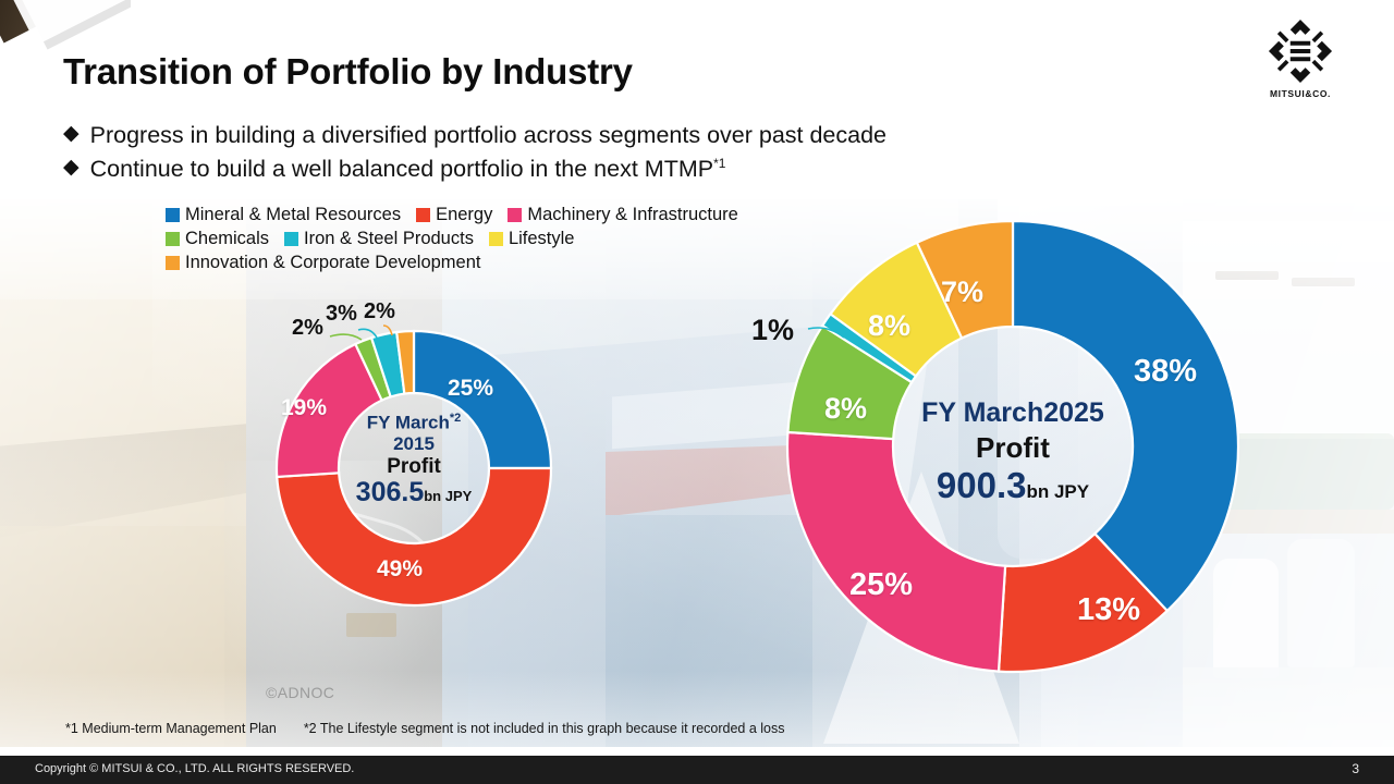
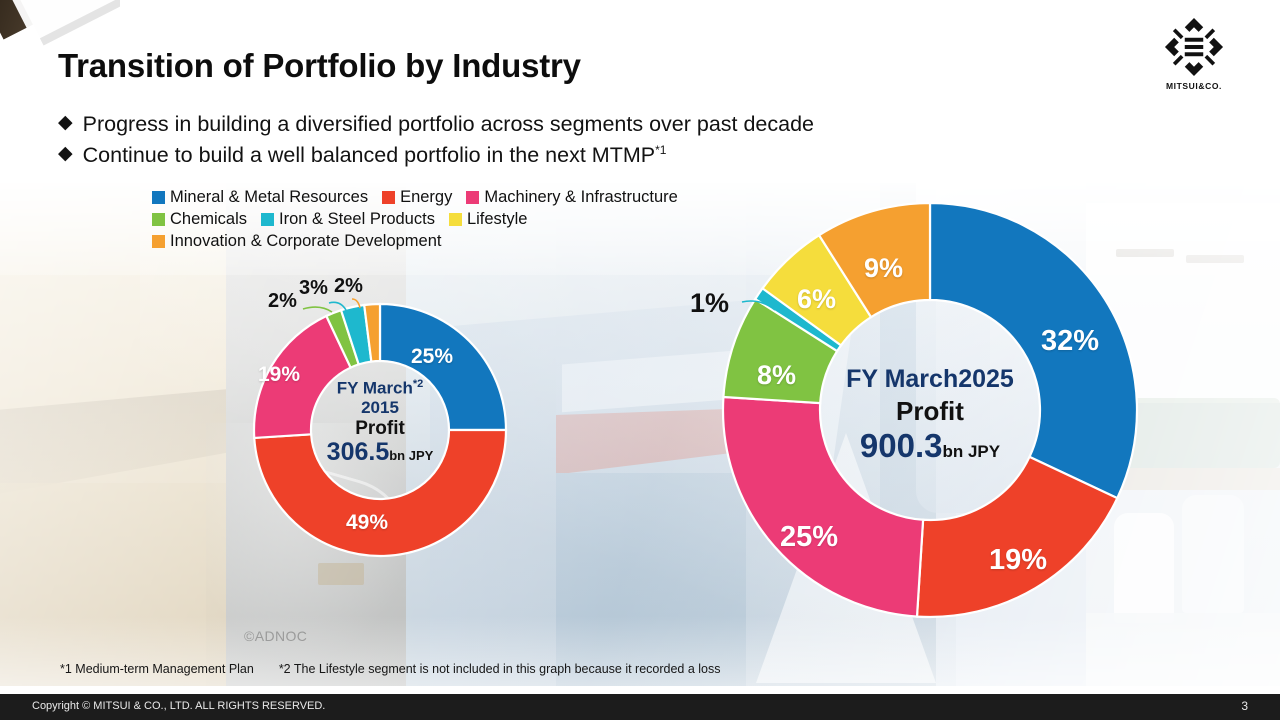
FY March2025/Mineral & Metal Resources: 38% -> 32%
FY March2025/Energy: 13% -> 19%
FY March2025/Lifestyle: 8% -> 6%
FY March2025/Innovation & Corporate Development: 7% -> 9%
